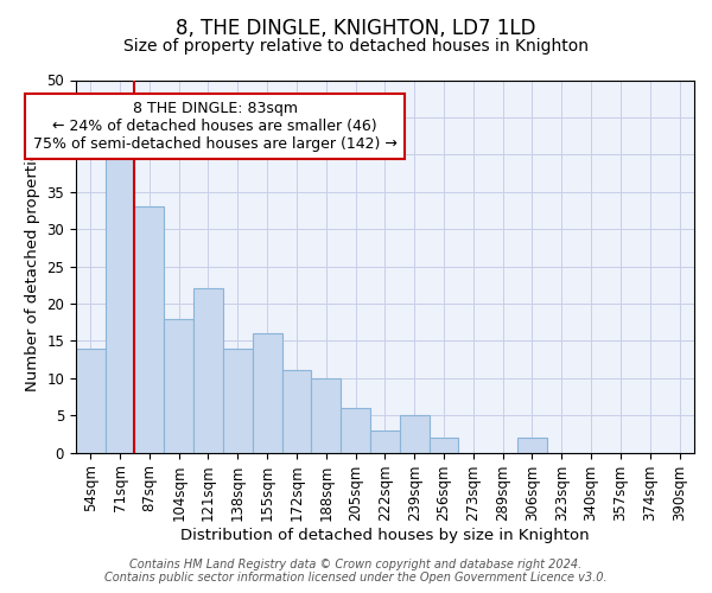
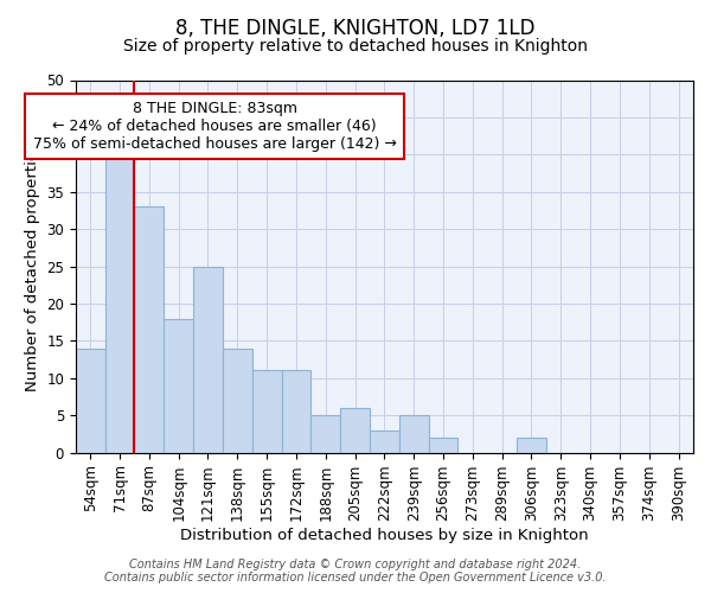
121sqm: 22 -> 25
155sqm: 16 -> 11
188sqm: 10 -> 5
